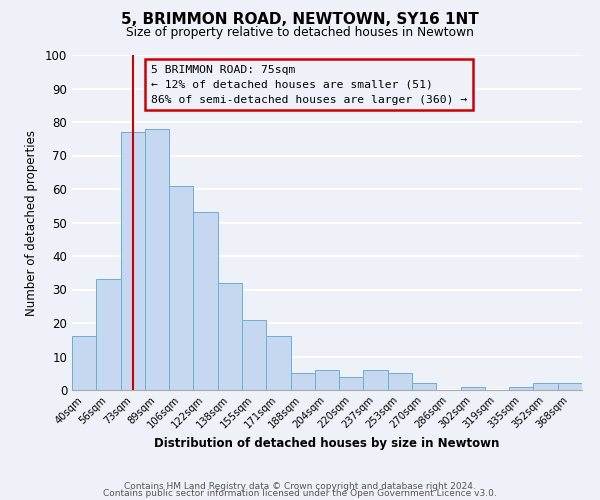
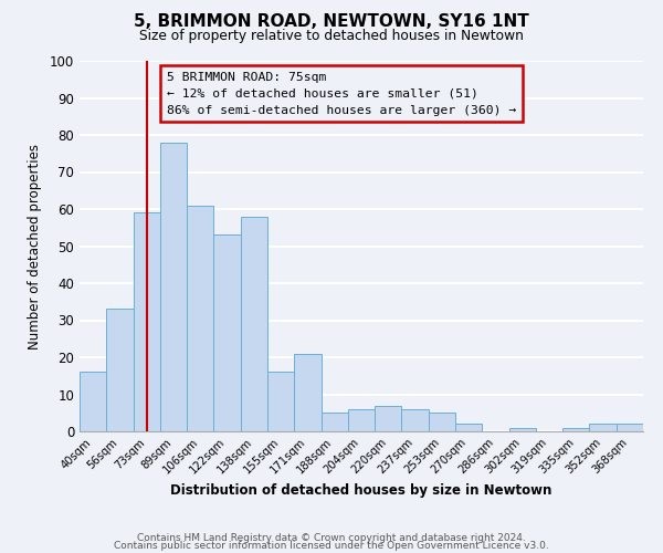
73sqm: 77 -> 59
138sqm: 32 -> 58
155sqm: 21 -> 16
171sqm: 16 -> 21
220sqm: 4 -> 7
